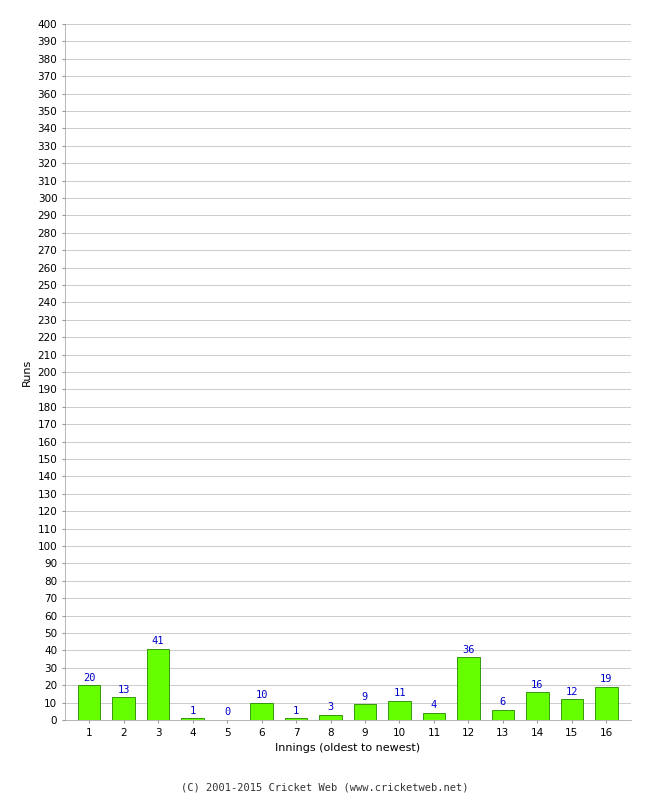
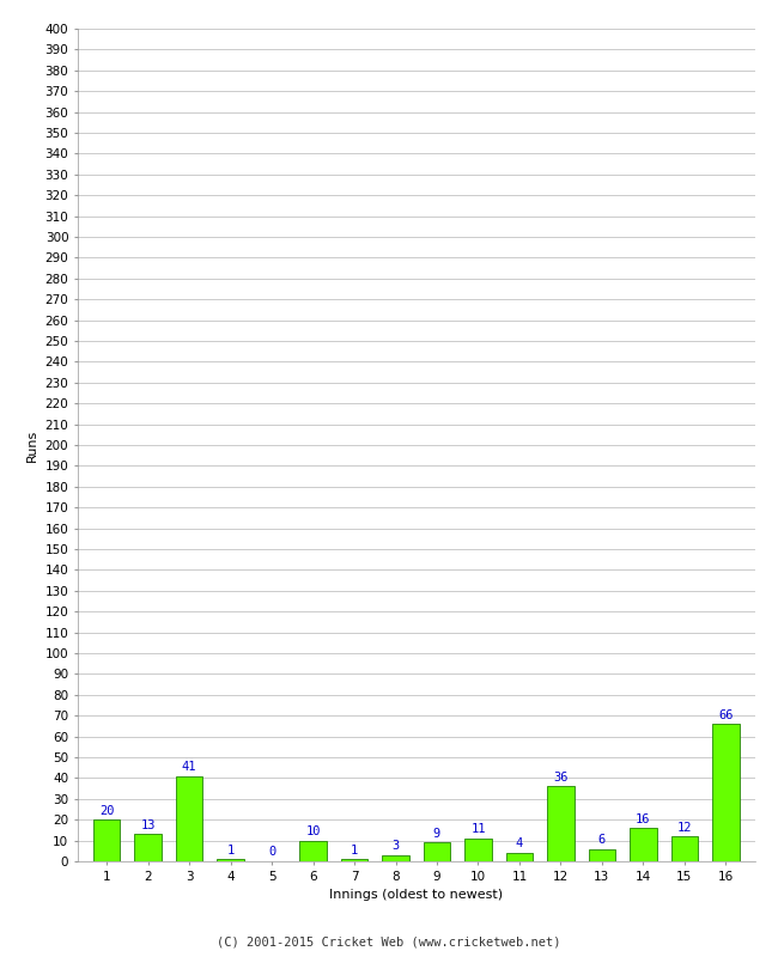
16: 19 -> 66
